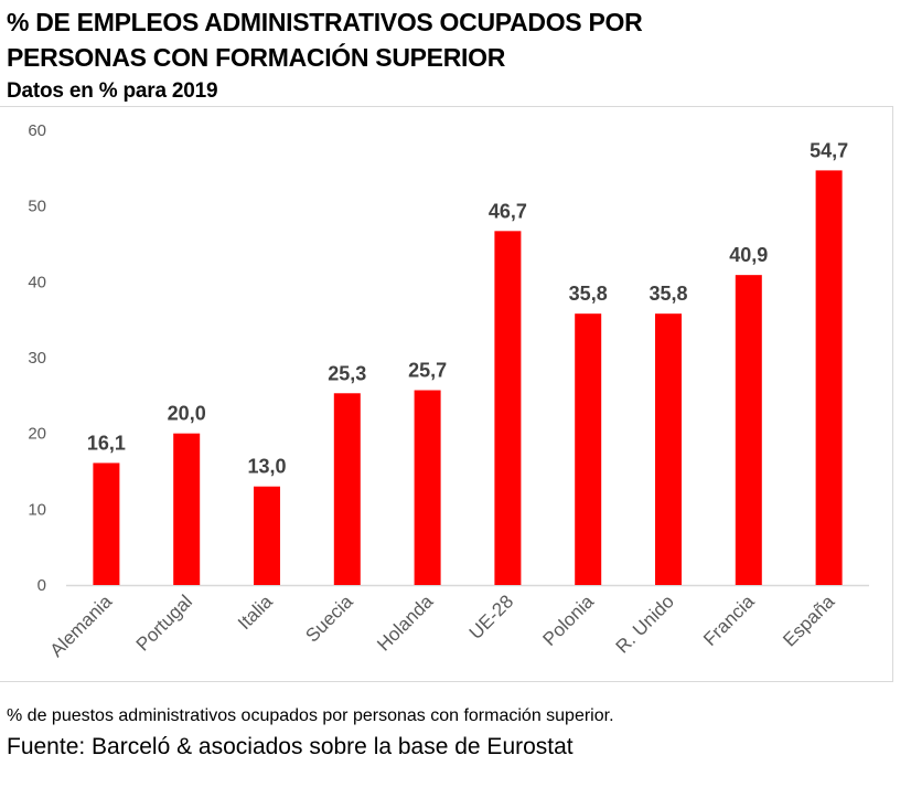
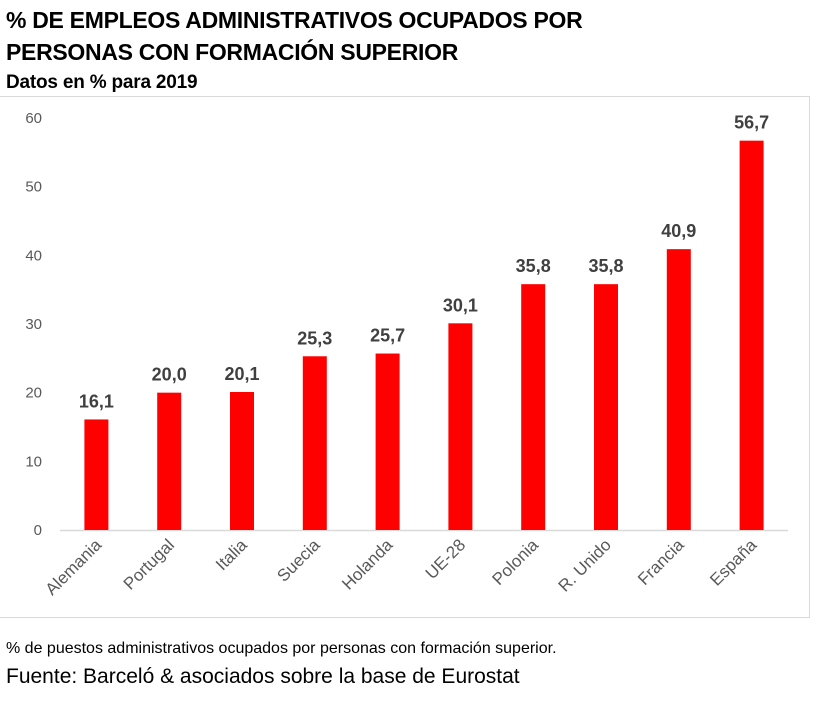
Italia: 13,0 -> 20,1
UE-28: 46,7 -> 30,1
España: 54,7 -> 56,7
